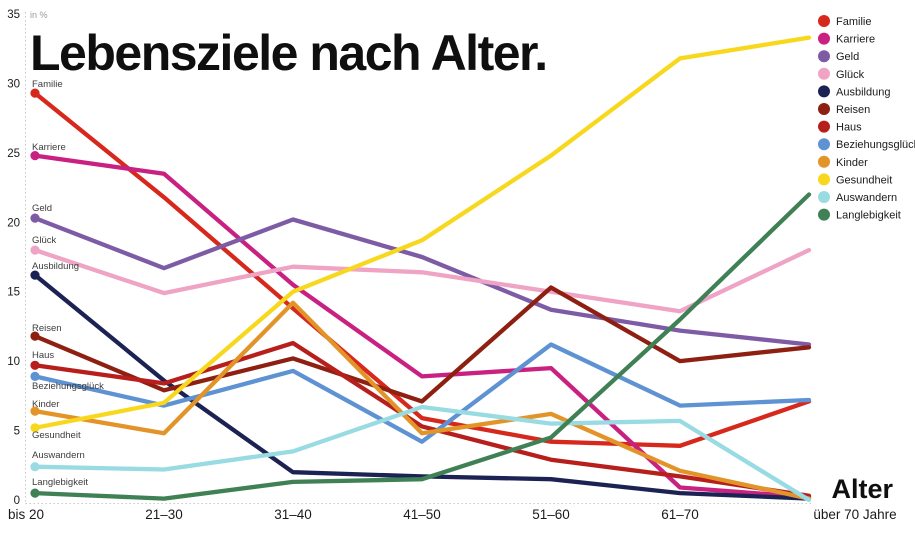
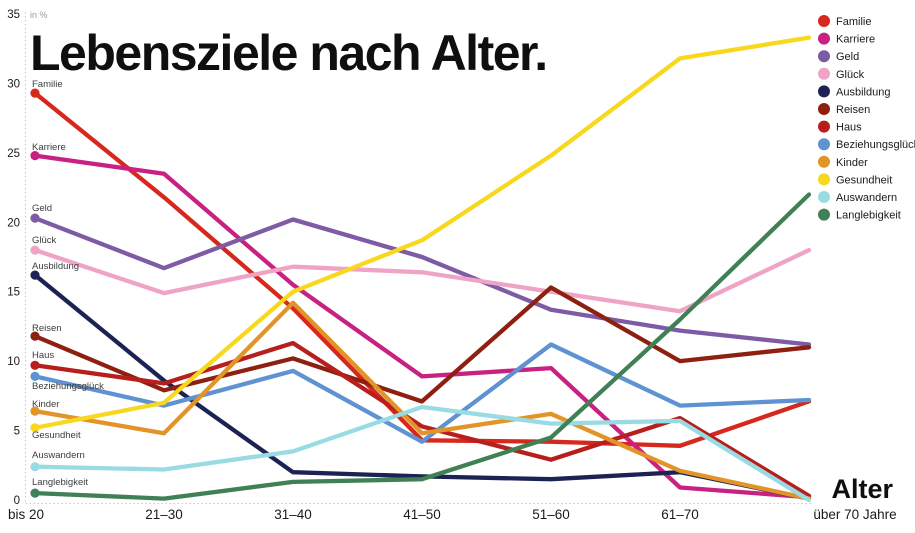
Familie/41–50: 5.9 -> 4.3
Ausbildung/61–70: 0.5 -> 2.0
Haus/61–70: 1.7 -> 5.9
